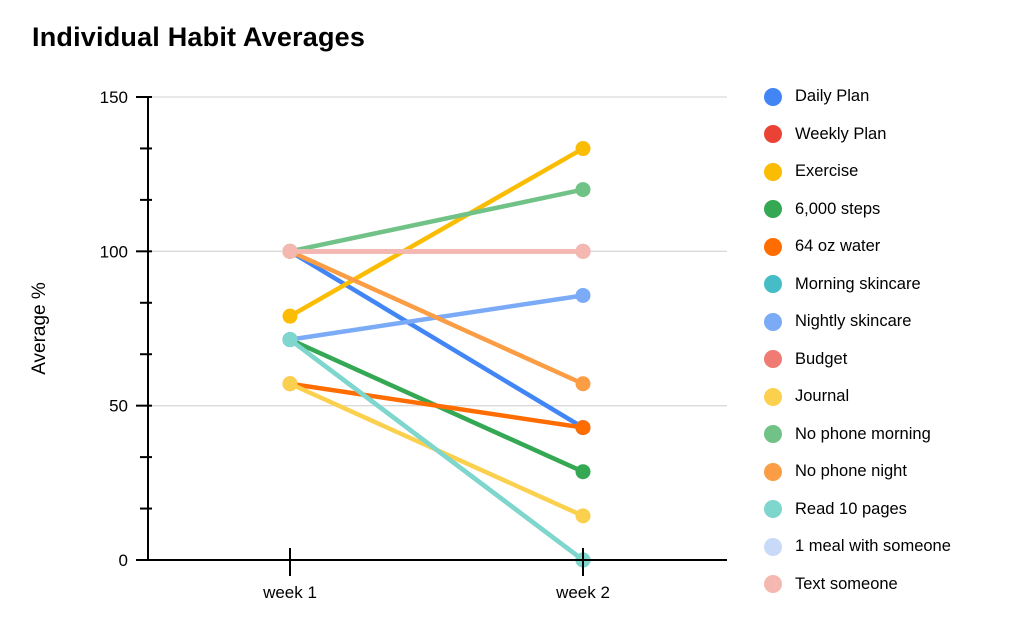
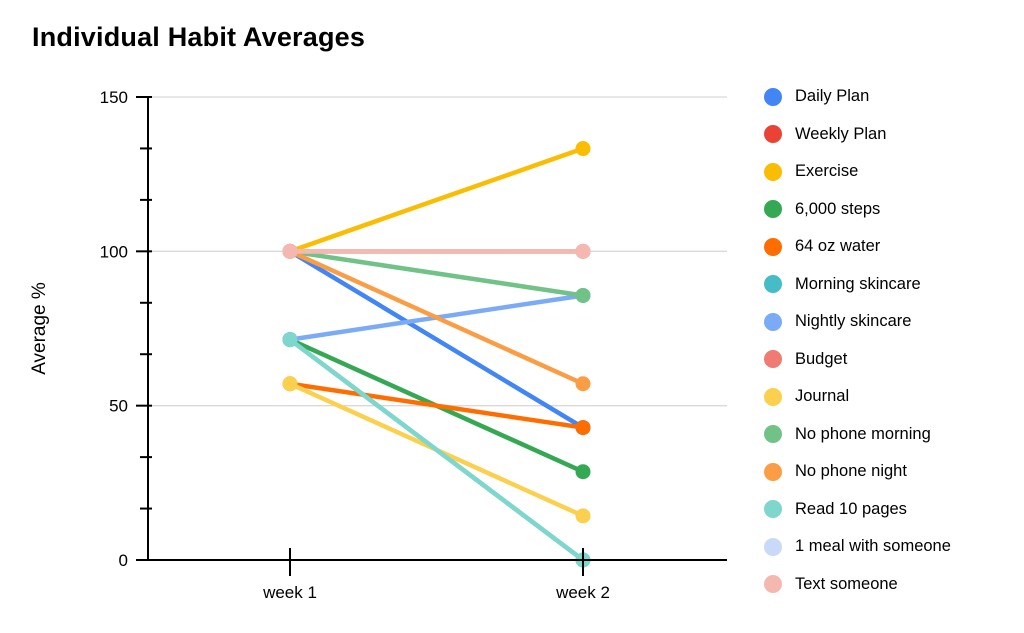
Exercise/week 1: 79 -> 100
No phone morning/week 2: 120 -> 86
